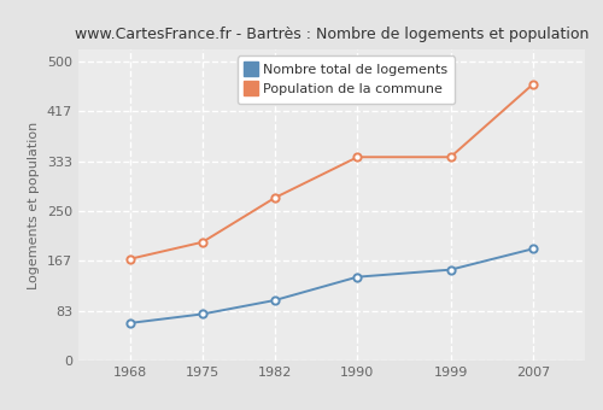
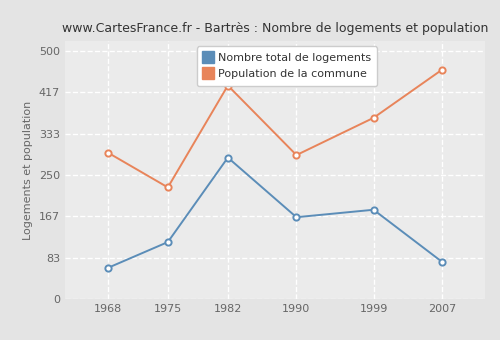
Population de la commune/1968: 170 -> 295
Nombre total de logements/1975: 78 -> 115
Population de la commune/1975: 198 -> 225
Nombre total de logements/1982: 101 -> 285
Population de la commune/1982: 272 -> 430
Nombre total de logements/1990: 140 -> 165
Population de la commune/1990: 340 -> 290
Nombre total de logements/1999: 152 -> 180
Population de la commune/1999: 340 -> 365
Nombre total de logements/2007: 187 -> 75
